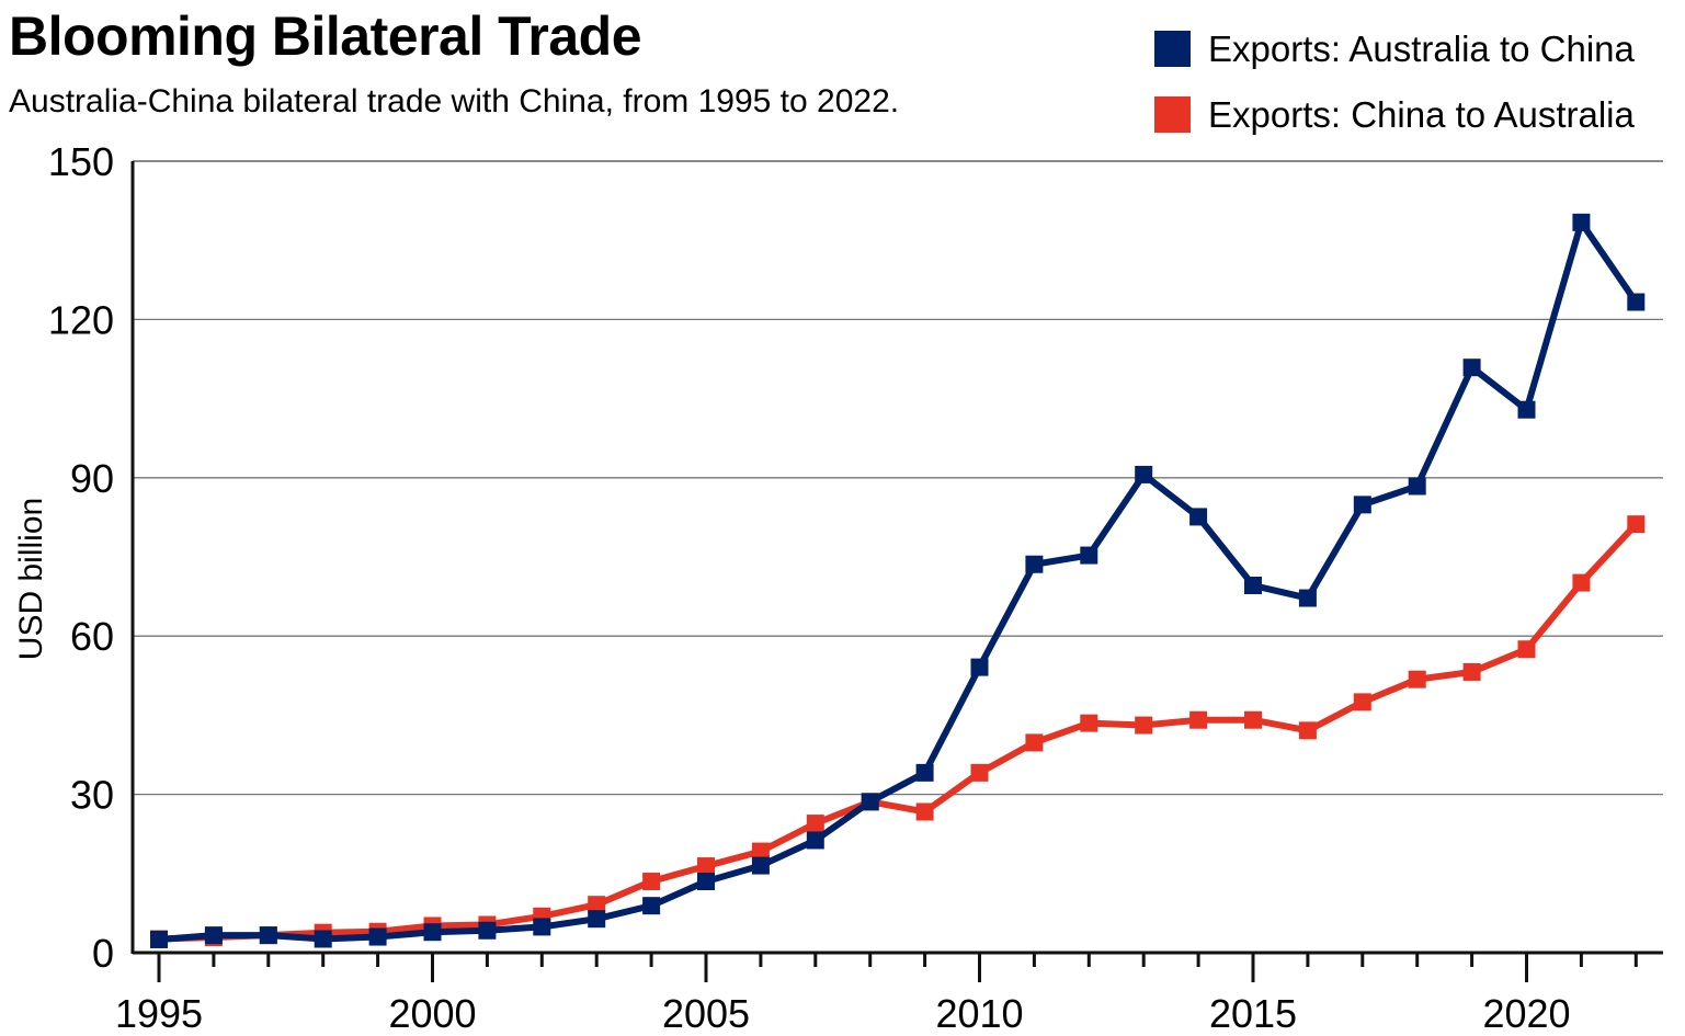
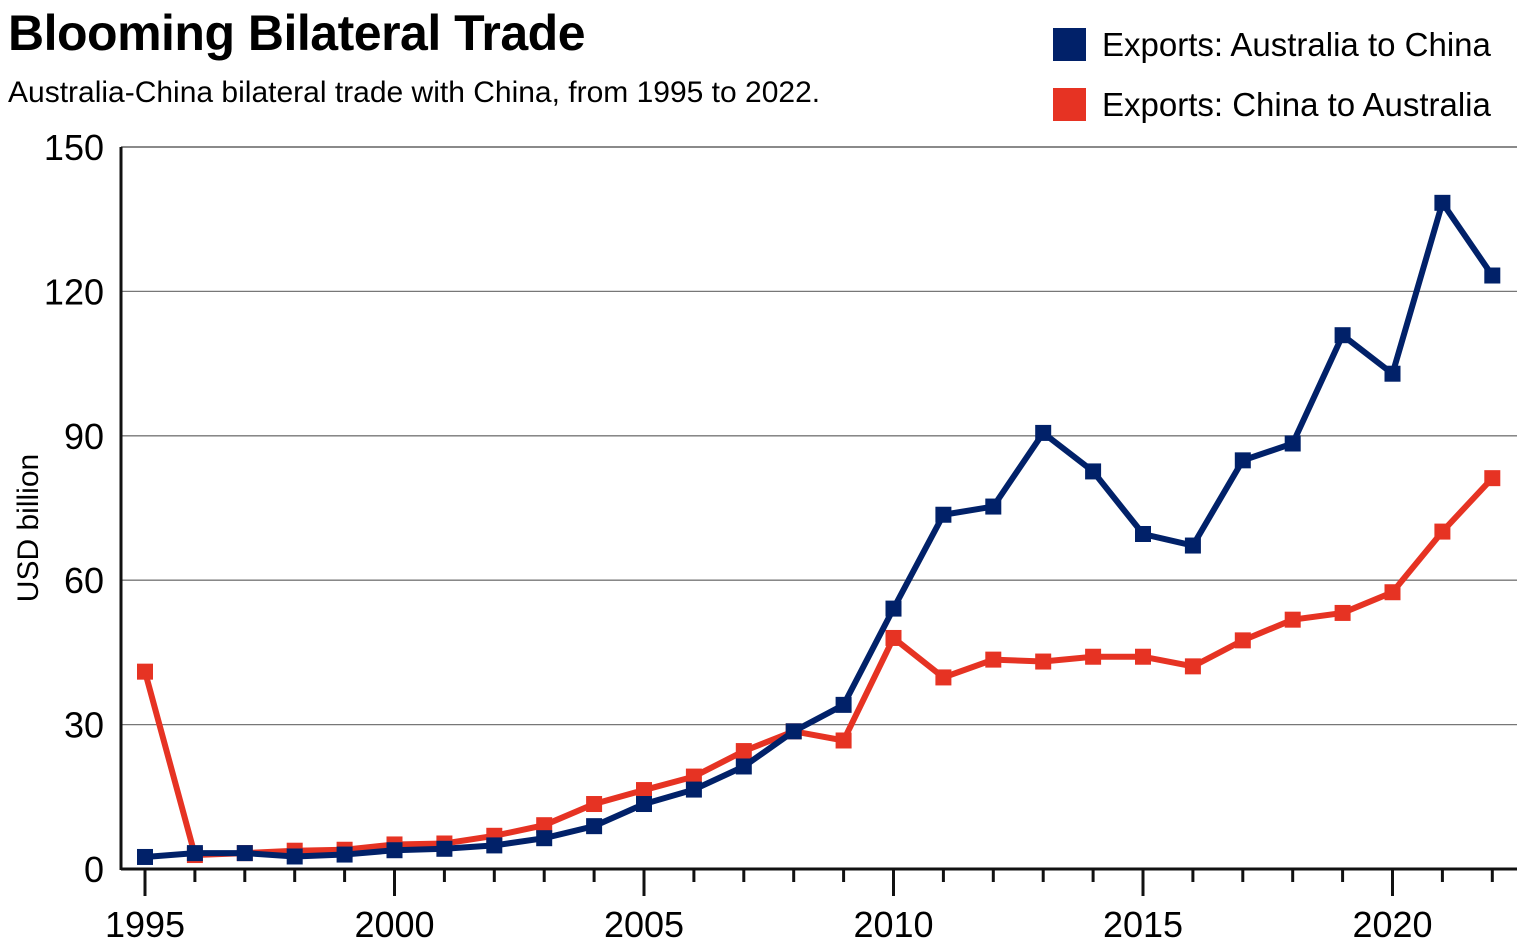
Exports: China to Australia/1995: 3 -> 41
Exports: China to Australia/2010: 34 -> 48
